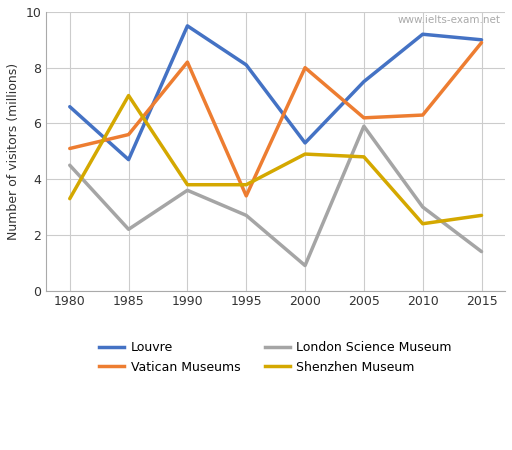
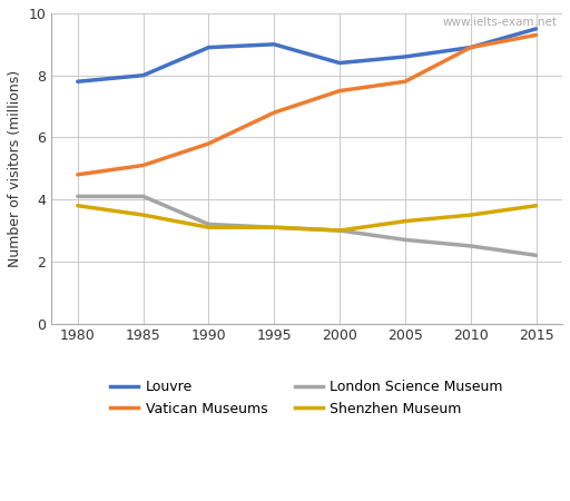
Louvre/1980: 6.6 -> 7.8
Vatican Museums/1980: 5.1 -> 4.8
London Science Museum/1980: 4.5 -> 4.1
Shenzhen Museum/1980: 3.3 -> 3.8
Louvre/1985: 4.7 -> 8.0
Vatican Museums/1985: 5.6 -> 5.1
London Science Museum/1985: 2.2 -> 4.1
Shenzhen Museum/1985: 7.0 -> 3.5
Louvre/1990: 9.5 -> 8.9
Vatican Museums/1990: 8.2 -> 5.8
London Science Museum/1990: 3.6 -> 3.2
Shenzhen Museum/1990: 3.8 -> 3.1
Louvre/1995: 8.1 -> 9.0
Vatican Museums/1995: 3.4 -> 6.8
London Science Museum/1995: 2.7 -> 3.1
Shenzhen Museum/1995: 3.8 -> 3.1
Louvre/2000: 5.3 -> 8.4
Vatican Museums/2000: 8.0 -> 7.5
London Science Museum/2000: 0.9 -> 3.0
Shenzhen Museum/2000: 4.9 -> 3.0
Louvre/2005: 7.5 -> 8.6
Vatican Museums/2005: 6.2 -> 7.8
London Science Museum/2005: 5.9 -> 2.7
Shenzhen Museum/2005: 4.8 -> 3.3
Louvre/2010: 9.2 -> 8.9
Vatican Museums/2010: 6.3 -> 8.9
London Science Museum/2010: 3.0 -> 2.5
Shenzhen Museum/2010: 2.4 -> 3.5
Louvre/2015: 9.0 -> 9.5
Vatican Museums/2015: 8.9 -> 9.3
London Science Museum/2015: 1.4 -> 2.2
Shenzhen Museum/2015: 2.7 -> 3.8
